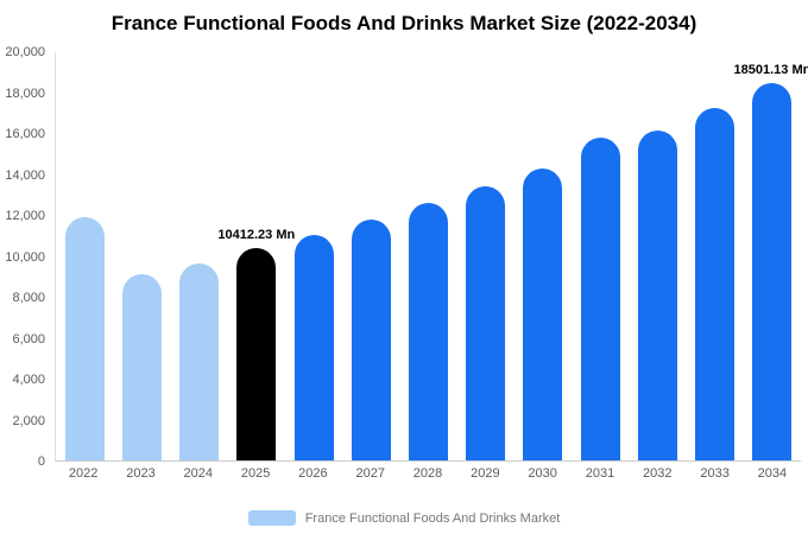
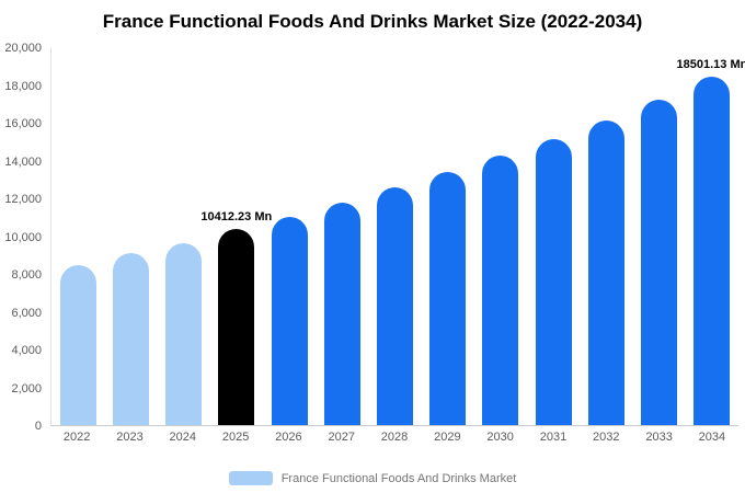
2022: 11900 -> 8500
2031: 15800 -> 15200
